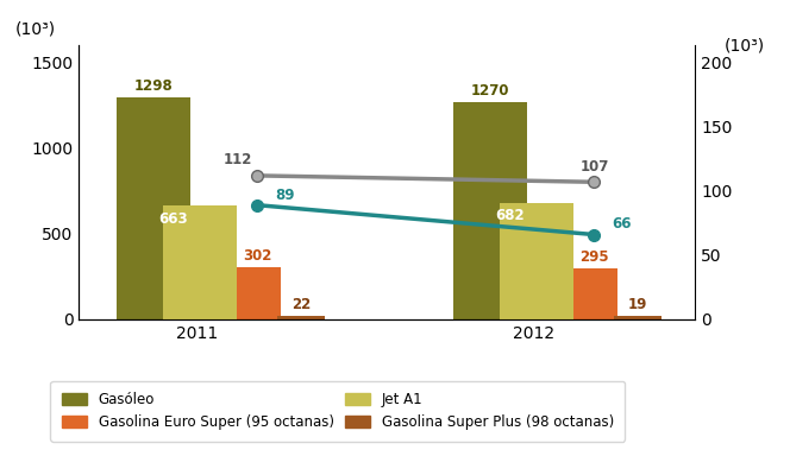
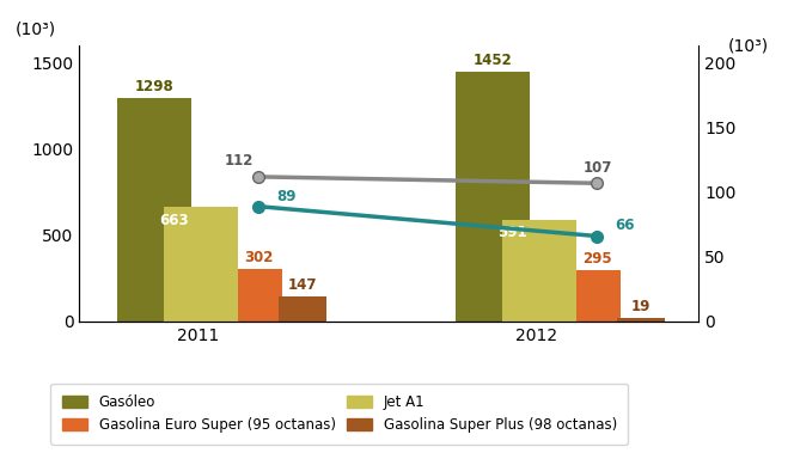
Gasolina Super Plus (98 octanas)/2011: 22 -> 147
Gasóleo/2012: 1270 -> 1452
Jet A1/2012: 682 -> 591
